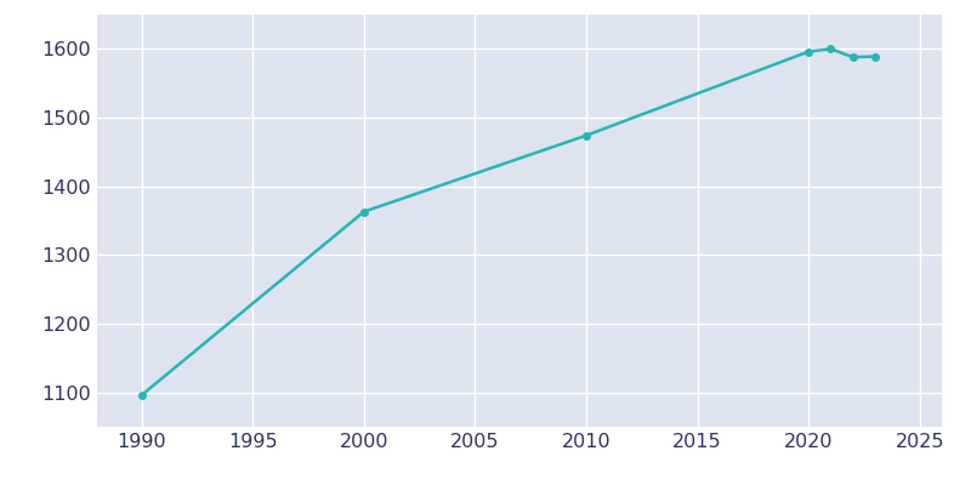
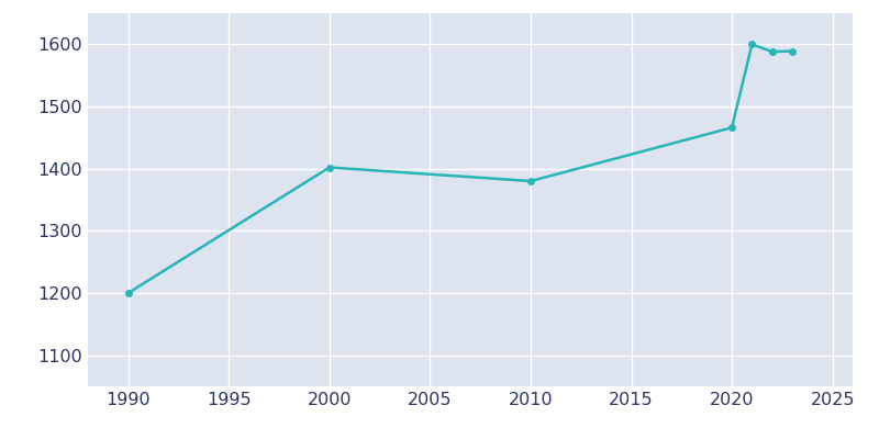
1990: 1096 -> 1200
2000: 1363 -> 1402
2010: 1474 -> 1380
2020: 1596 -> 1466
